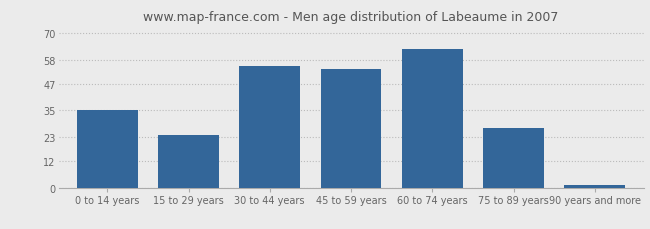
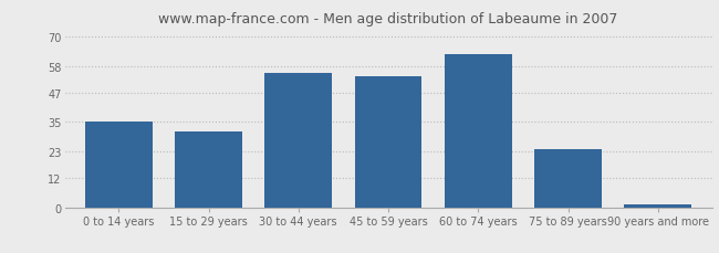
15 to 29 years: 24 -> 31
75 to 89 years: 27 -> 24
